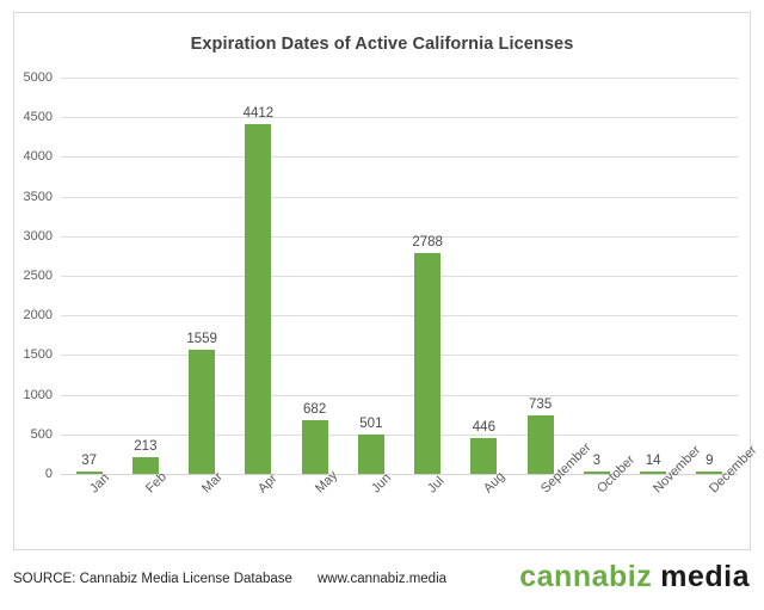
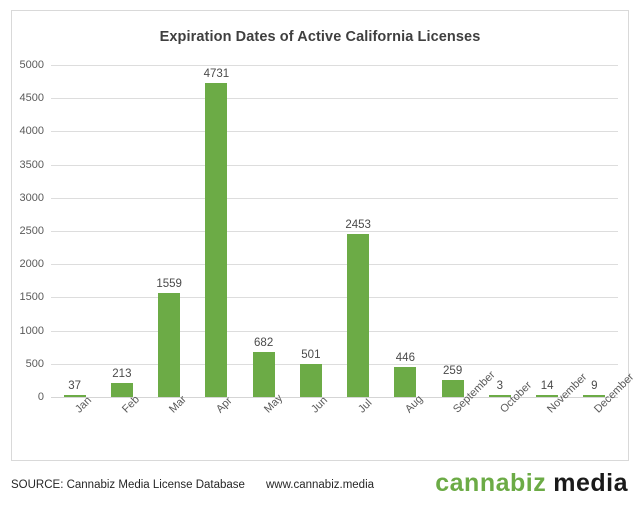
Apr: 4412 -> 4731
Jul: 2788 -> 2453
September: 735 -> 259
